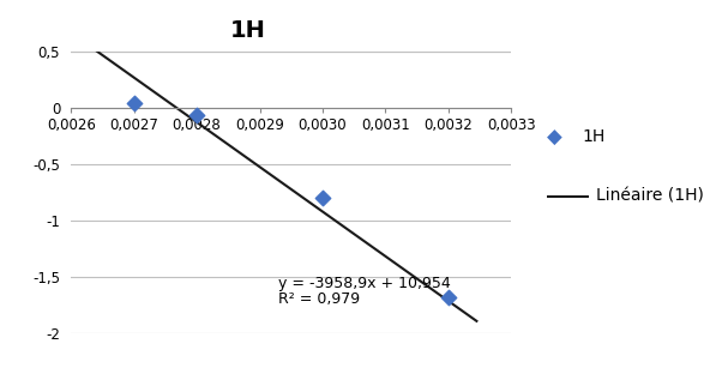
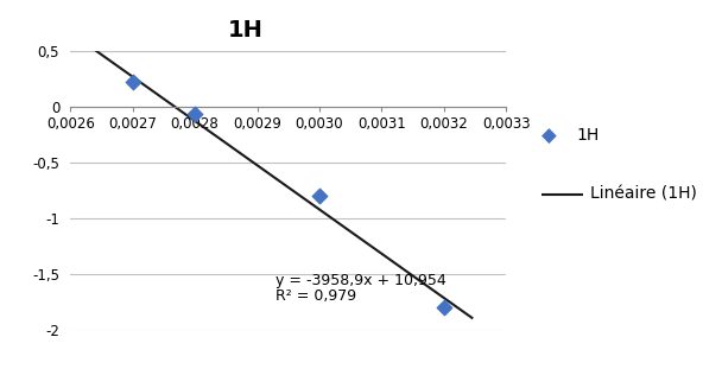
0,0027: 0,04 -> 0,22
0,0032: -1,68 -> -1,80
